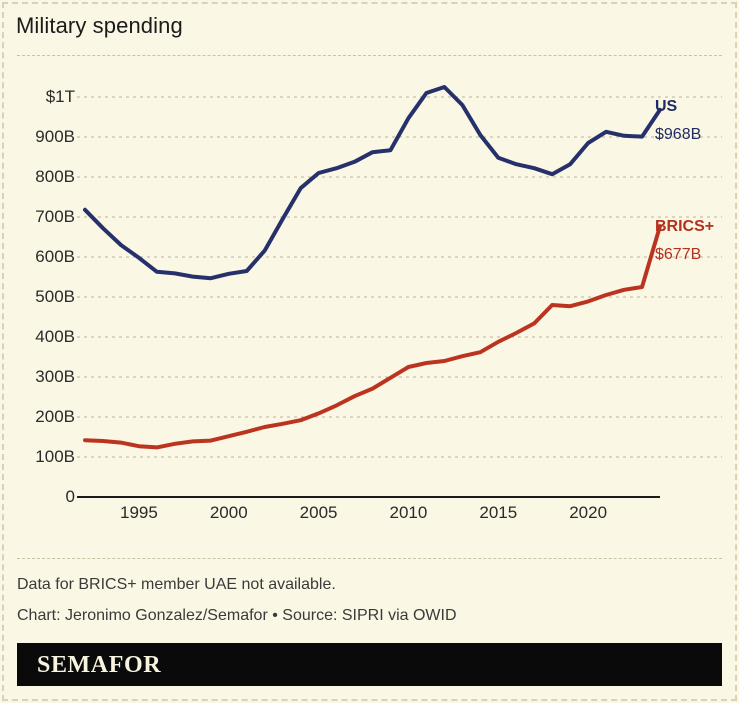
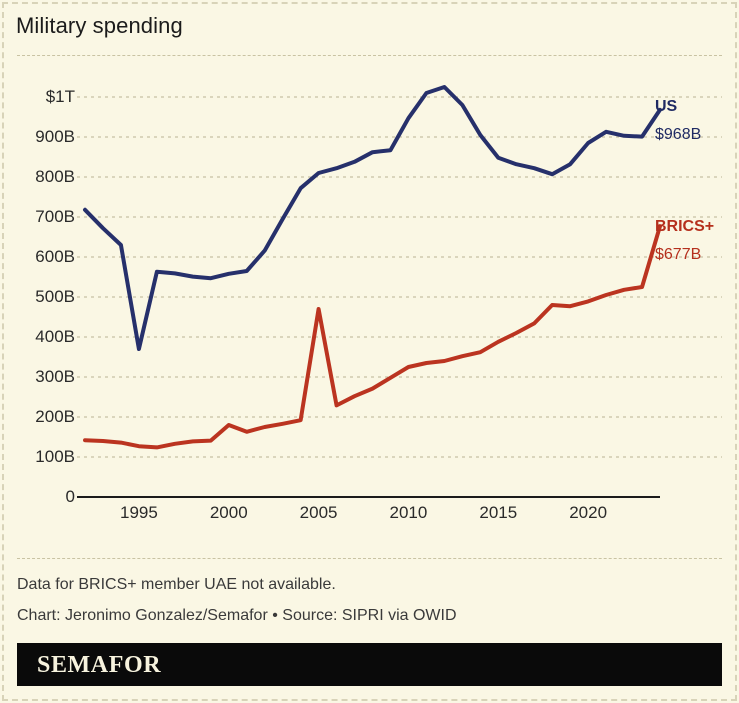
US/1995: 600B -> 370B
BRICS+/2000: 150B -> 180B
BRICS+/2005: 210B -> 470B
